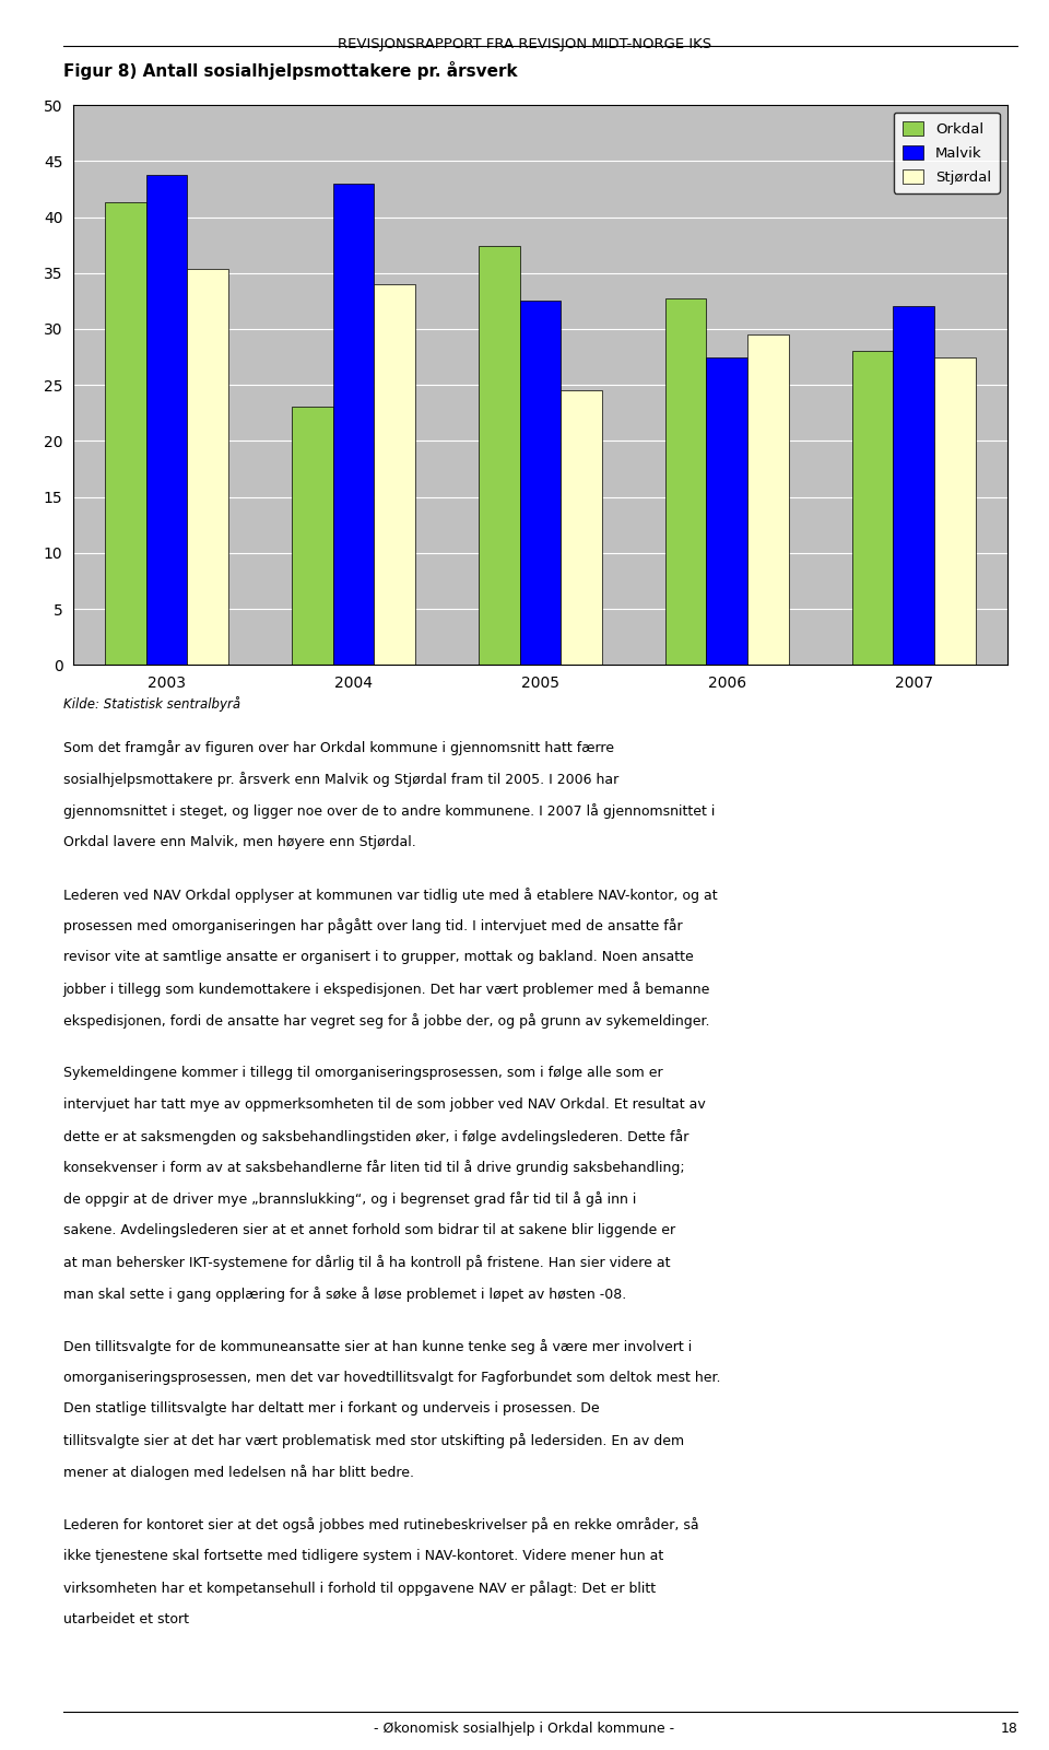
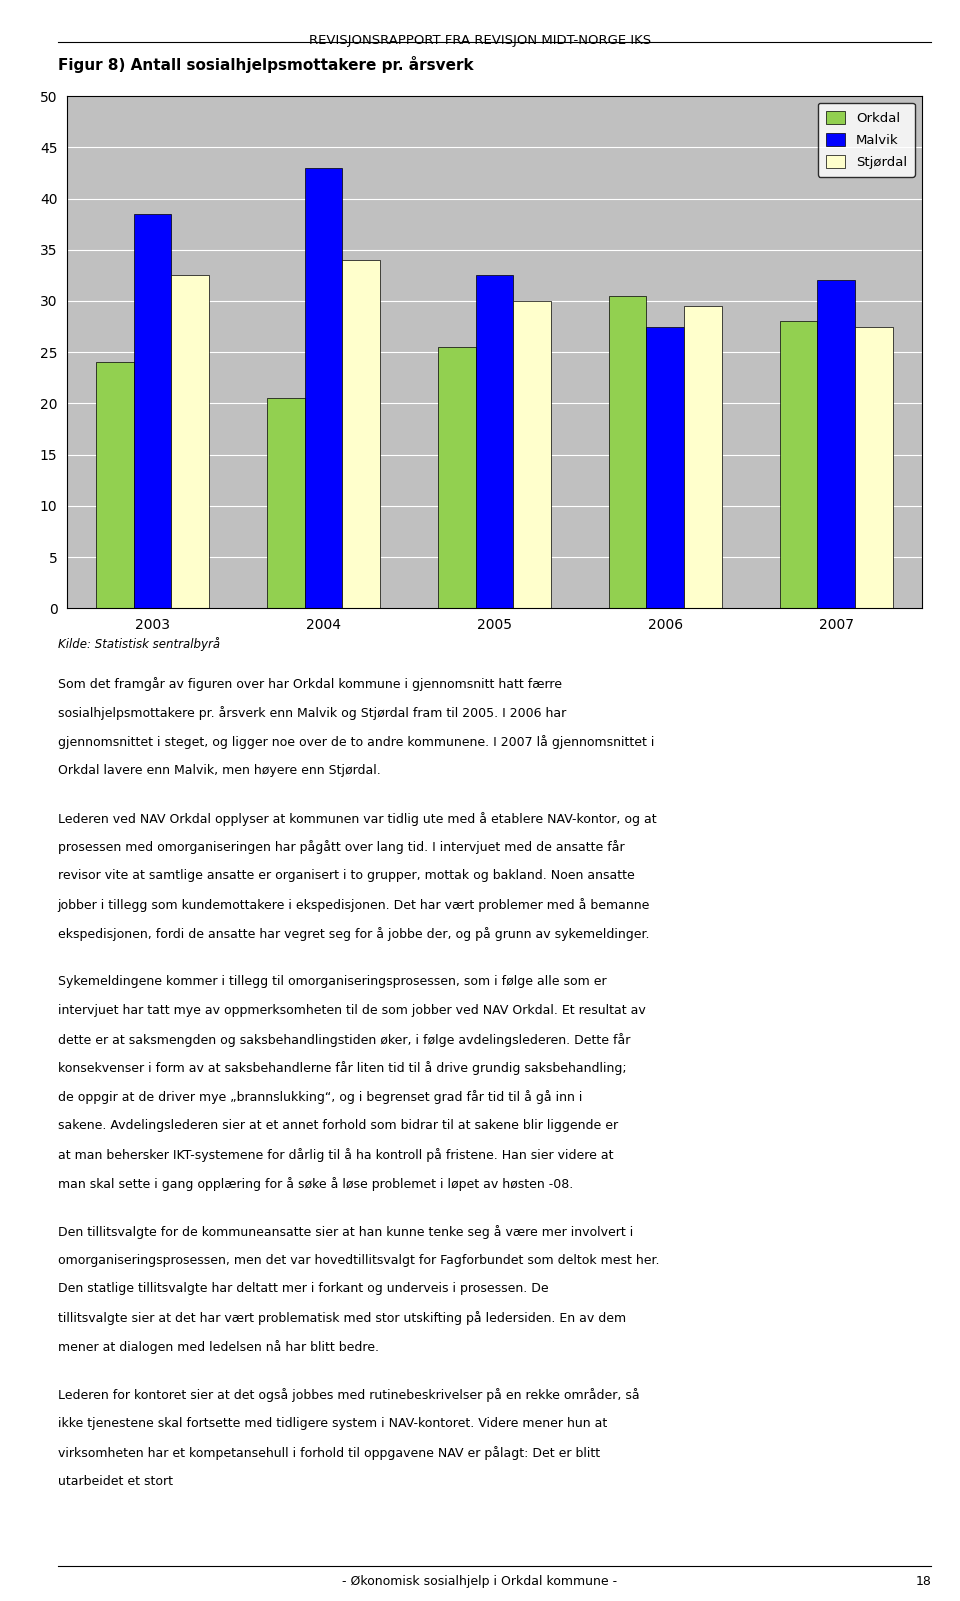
Orkdal/2003: 41.3 -> 24.0
Malvik/2003: 43.8 -> 38.5
Stjørdal/2003: 35.4 -> 32.5
Orkdal/2004: 23.1 -> 20.5
Orkdal/2005: 37.4 -> 25.5
Stjørdal/2005: 24.5 -> 30.0
Orkdal/2006: 32.7 -> 30.5
